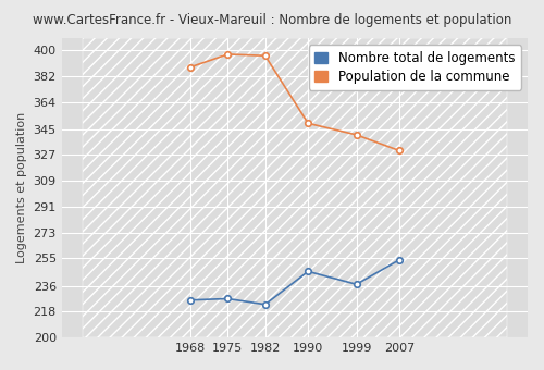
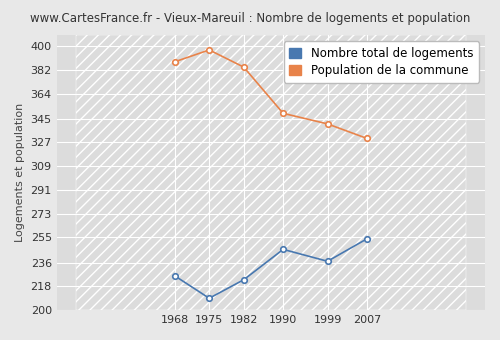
Nombre total de logements/1975: 227 -> 209
Population de la commune/1982: 396 -> 384
